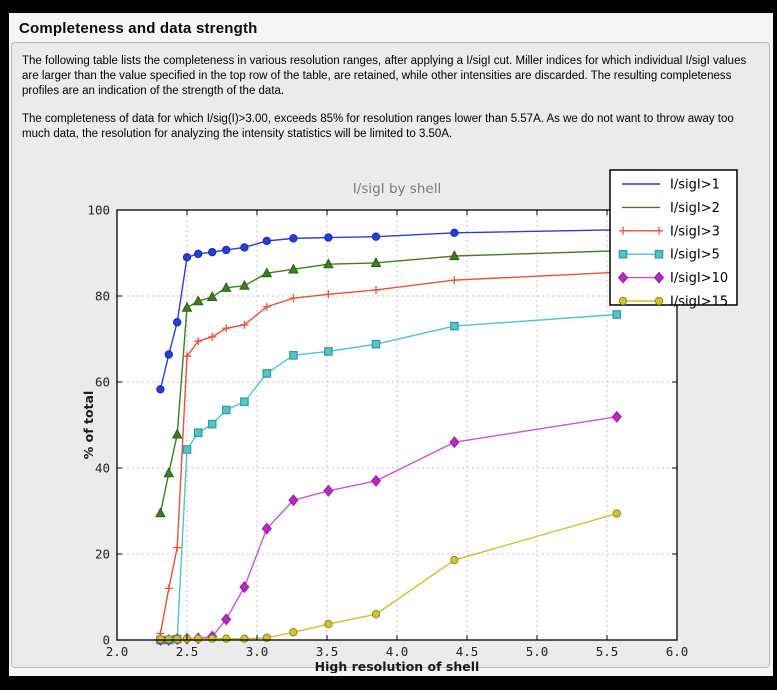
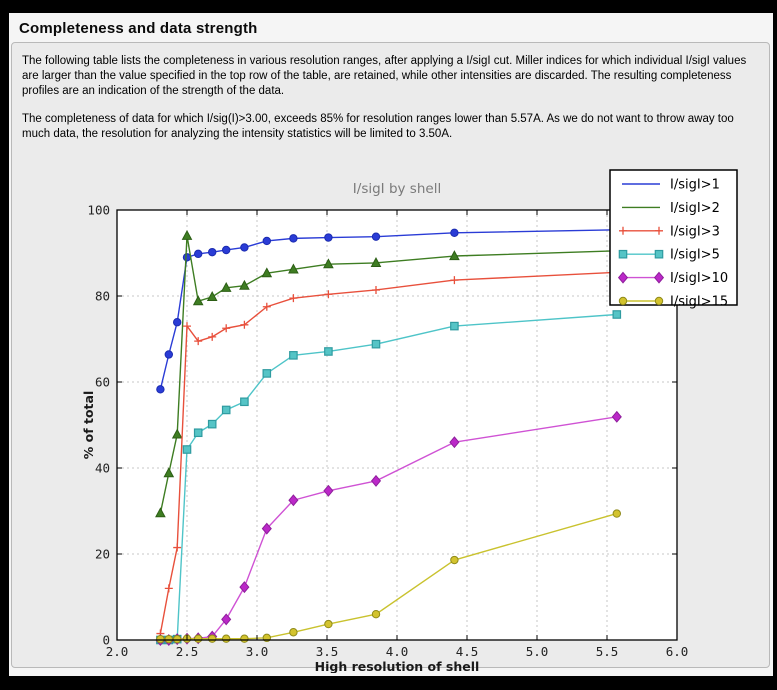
I/sigI>2/2.5: 77 -> 94
I/sigI>3/2.5: 66 -> 73
